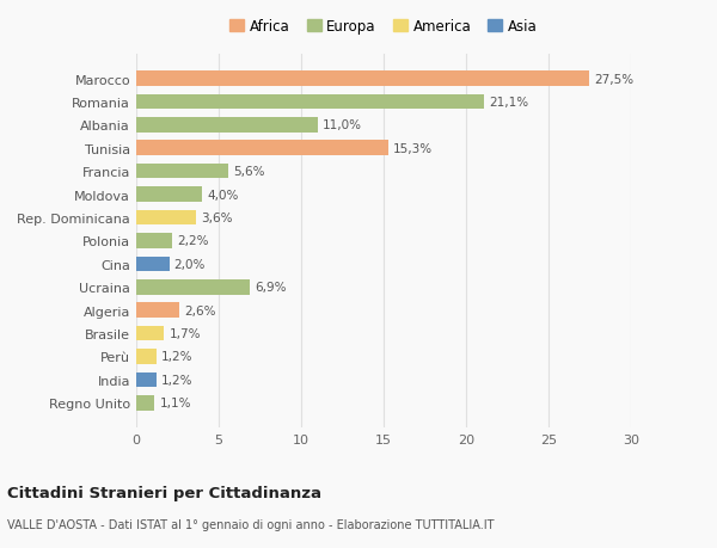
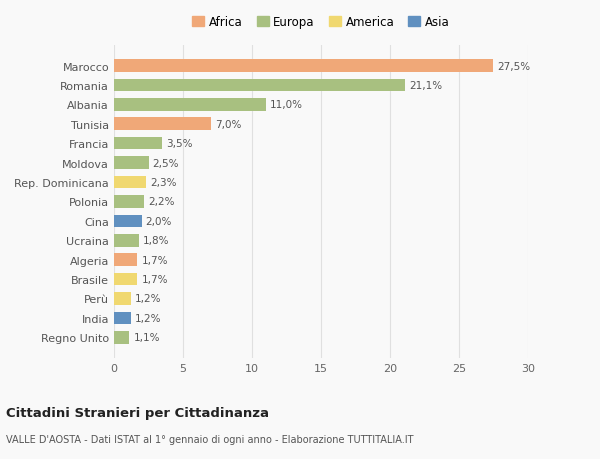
Tunisia: 15,3% -> 7,0%
Francia: 5,6% -> 3,5%
Moldova: 4,0% -> 2,5%
Rep. Dominicana: 3,6% -> 2,3%
Ucraina: 6,9% -> 1,8%
Algeria: 2,6% -> 1,7%
